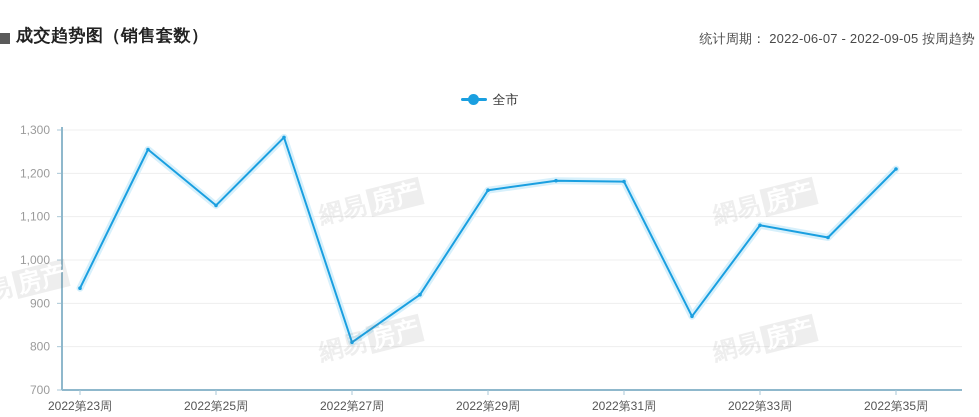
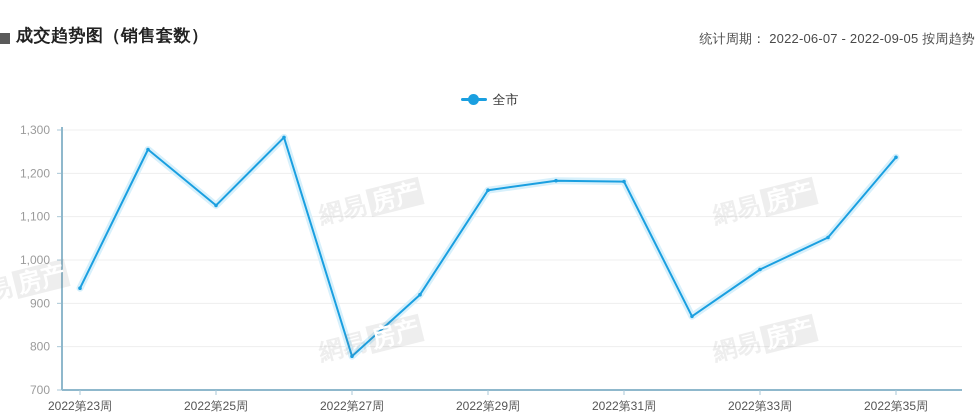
2022第27周: 810 -> 780
2022第33周: 1080 -> 980
2022第35周: 1210 -> 1240
